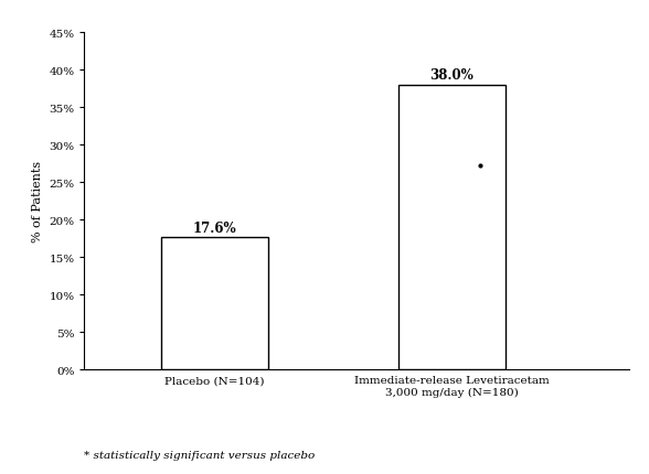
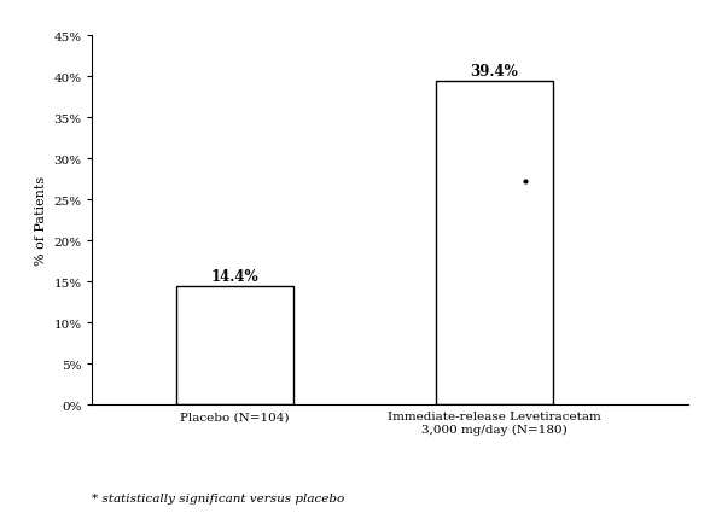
Placebo (N=104): 17.6% -> 14.4%
Immediate-release Levetiracetam 3,000 mg/day (N=180): 38.0% -> 39.4%
